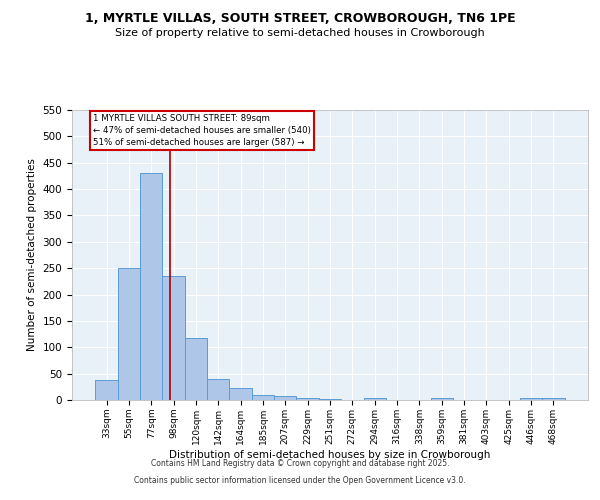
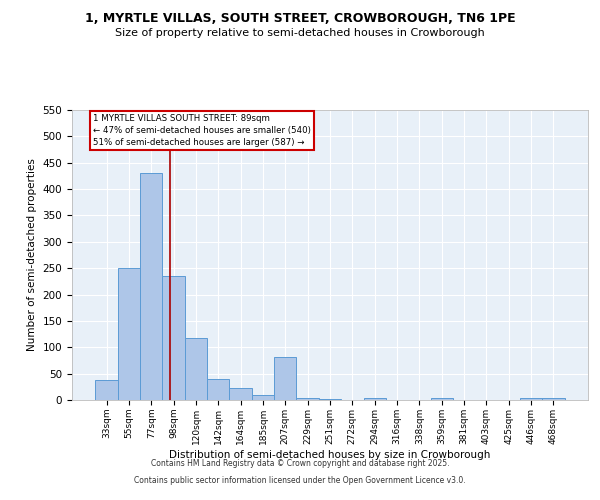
207sqm: 8 -> 82
